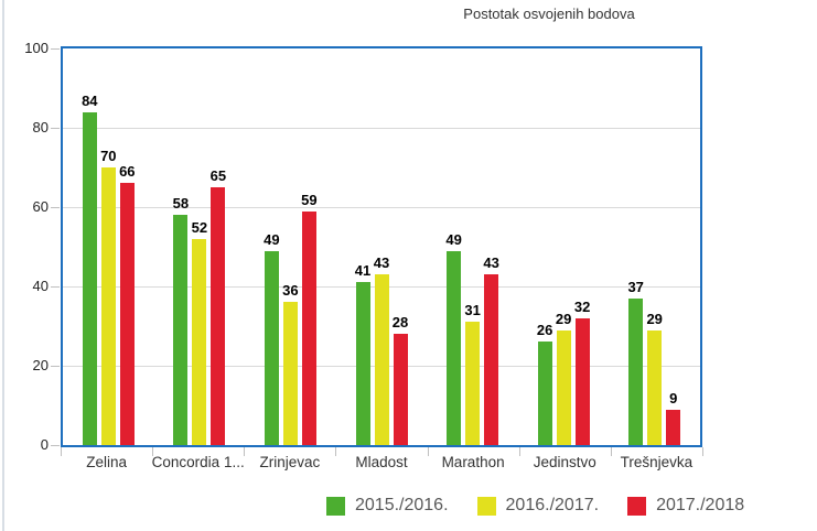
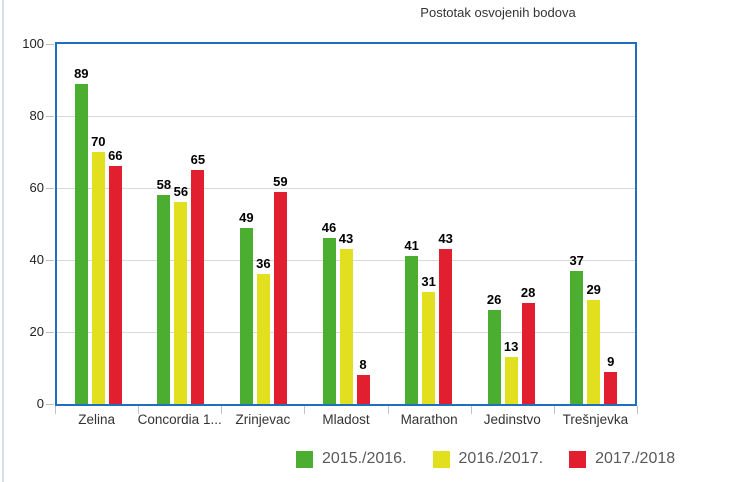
2015./2016./Zelina: 84 -> 89
2016./2017./Concordia 1...: 52 -> 56
2015./2016./Mladost: 41 -> 46
2017./2018/Mladost: 28 -> 8
2015./2016./Marathon: 49 -> 41
2016./2017./Jedinstvo: 29 -> 13
2017./2018/Jedinstvo: 32 -> 28
